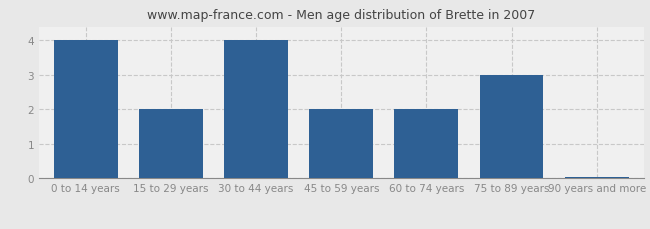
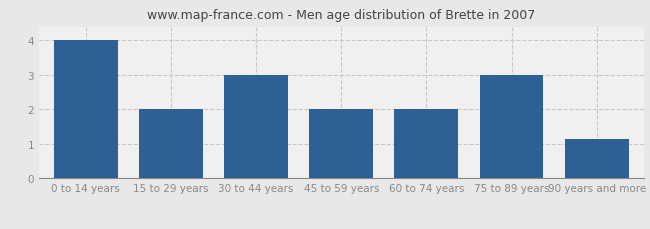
30 to 44 years: 4.00 -> 3.00
90 years and more: 0.05 -> 1.15
